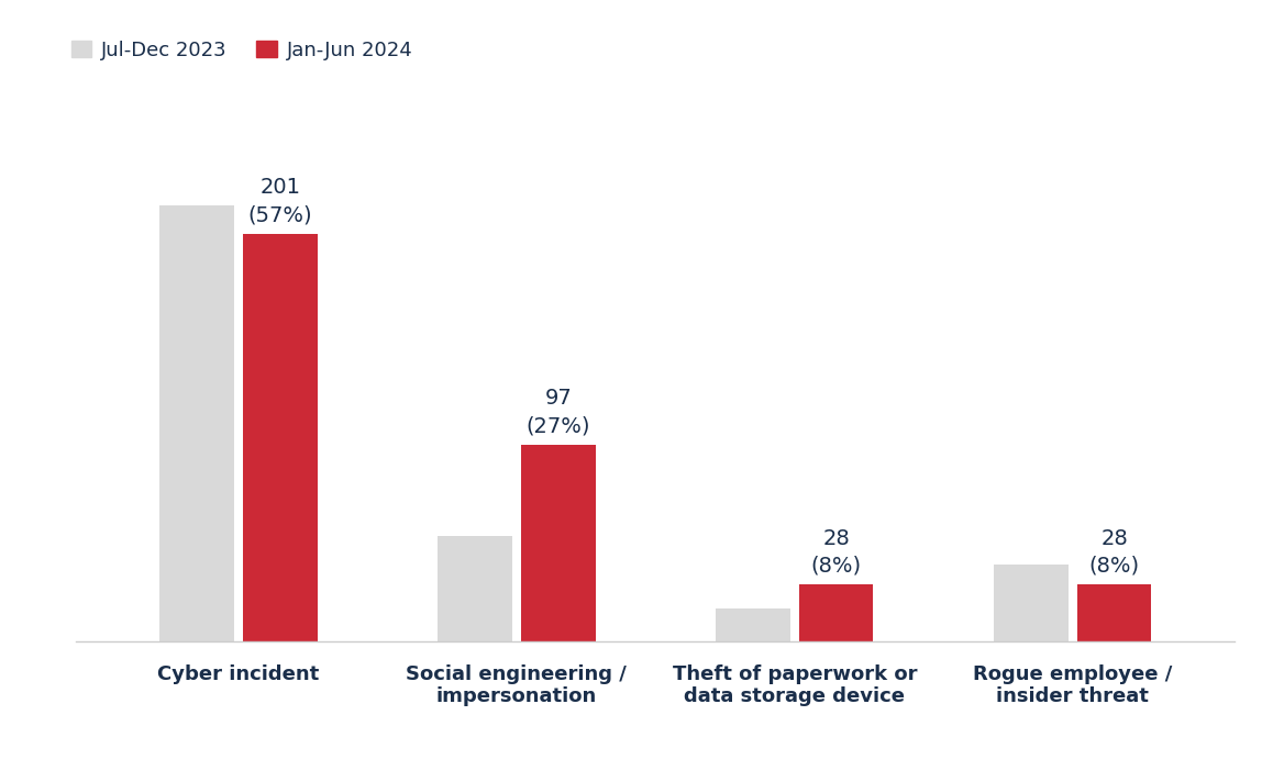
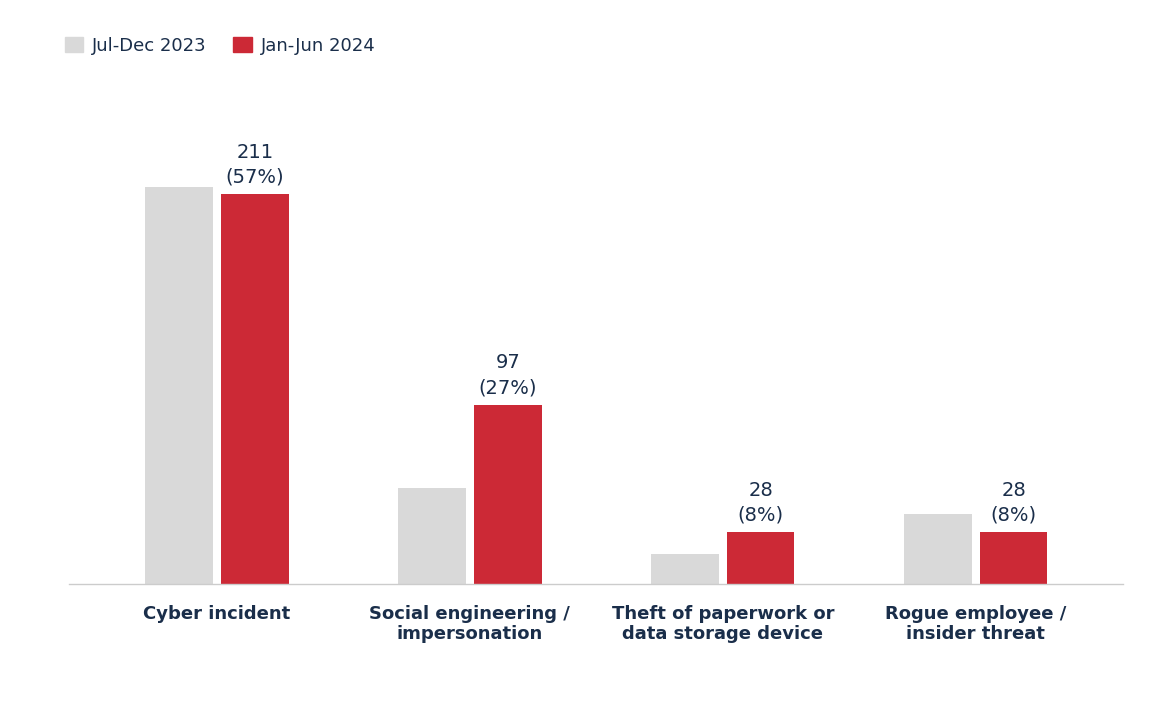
Jan-Jun 2024/Cyber incident: 201 -> 211
